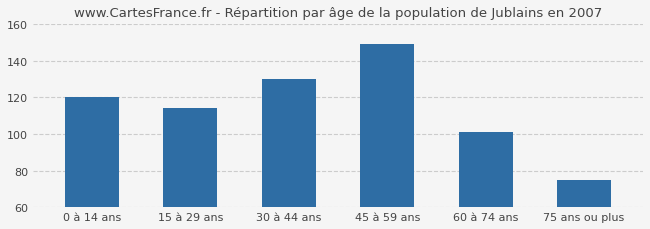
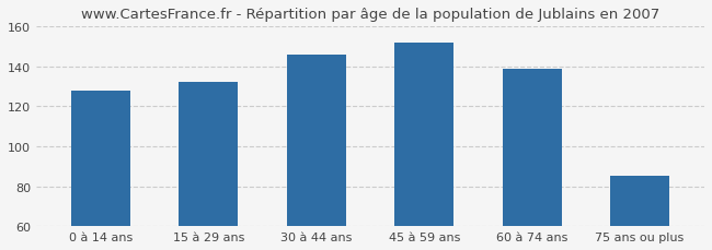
0 à 14 ans: 120 -> 128
15 à 29 ans: 114 -> 132
30 à 44 ans: 130 -> 146
45 à 59 ans: 149 -> 152
60 à 74 ans: 101 -> 139
75 ans ou plus: 75 -> 85
